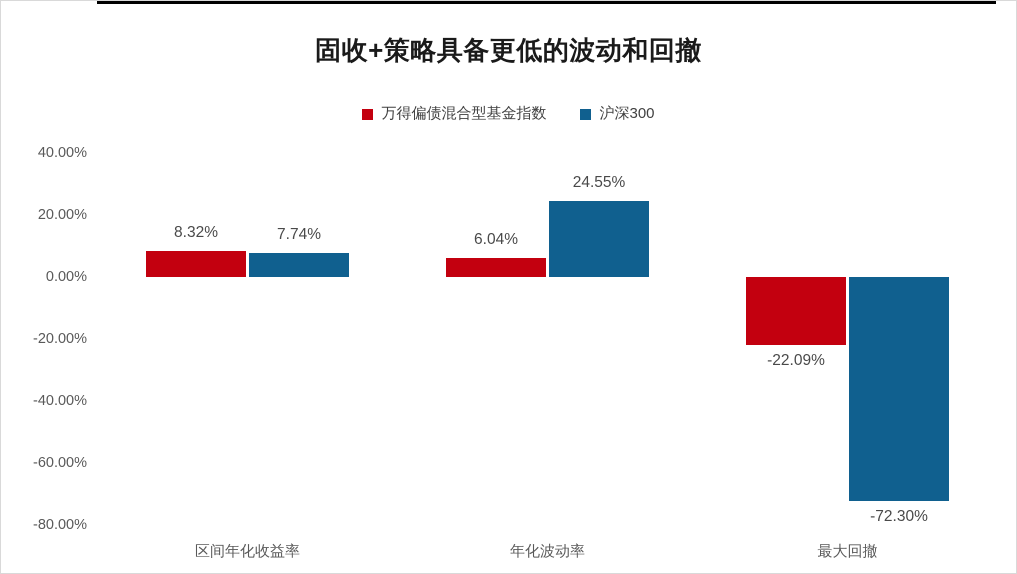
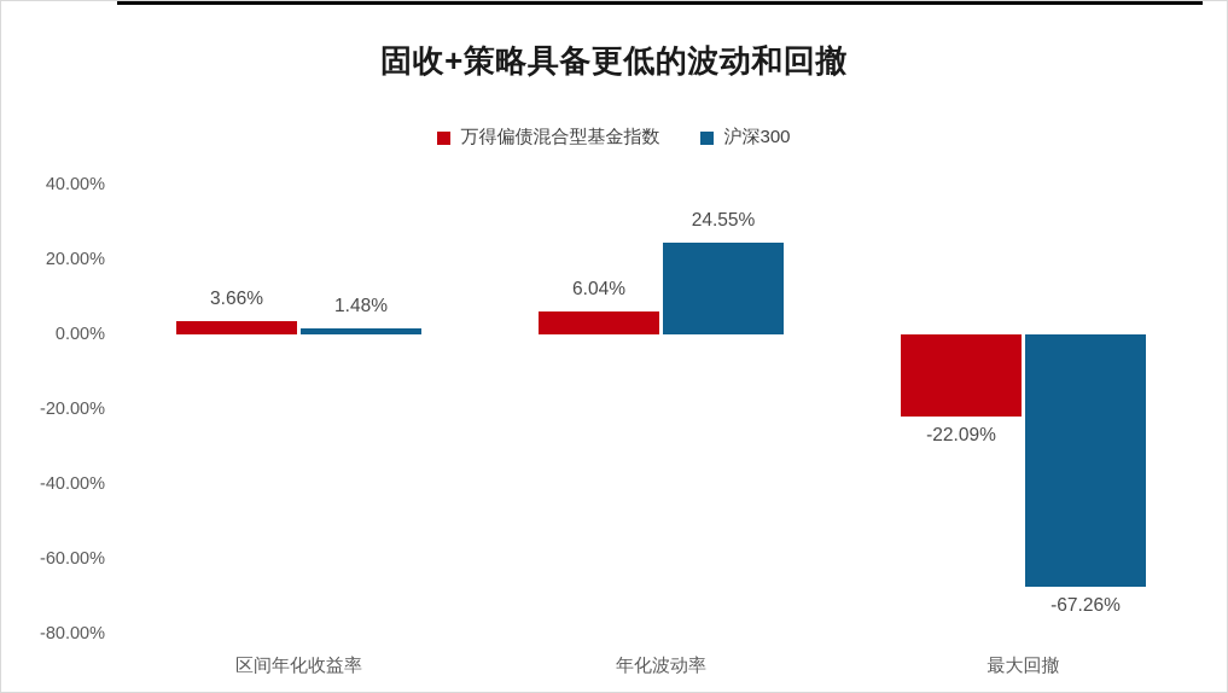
万得偏债混合型基金指数/区间年化收益率: 8.32% -> 3.66%
沪深300/区间年化收益率: 7.74% -> 1.48%
沪深300/最大回撤: -72.30% -> -67.26%
